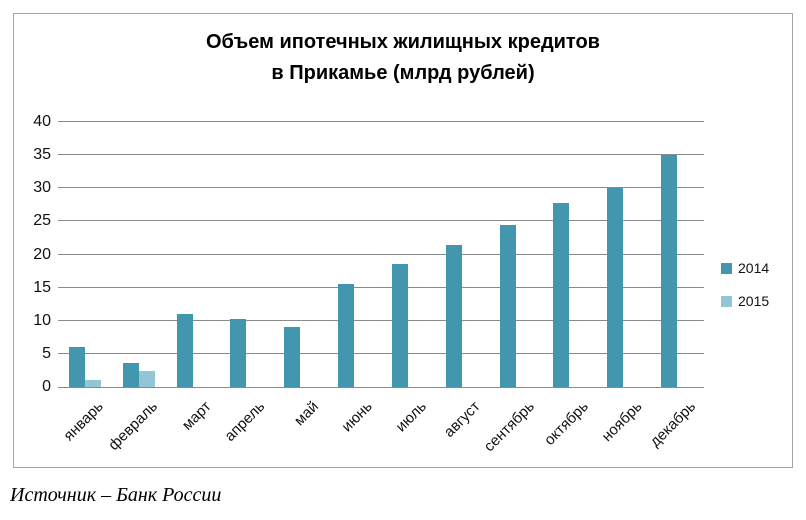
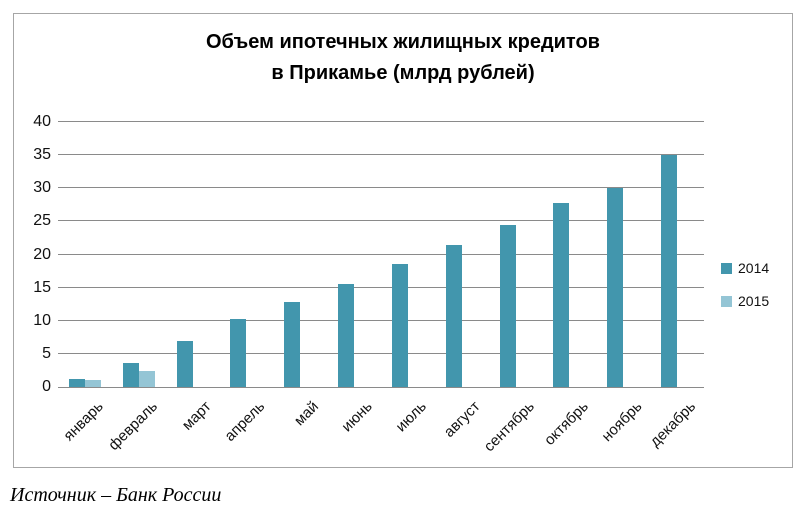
2014/январь: 6 -> 1
2014/март: 11 -> 7
2014/май: 9 -> 13
